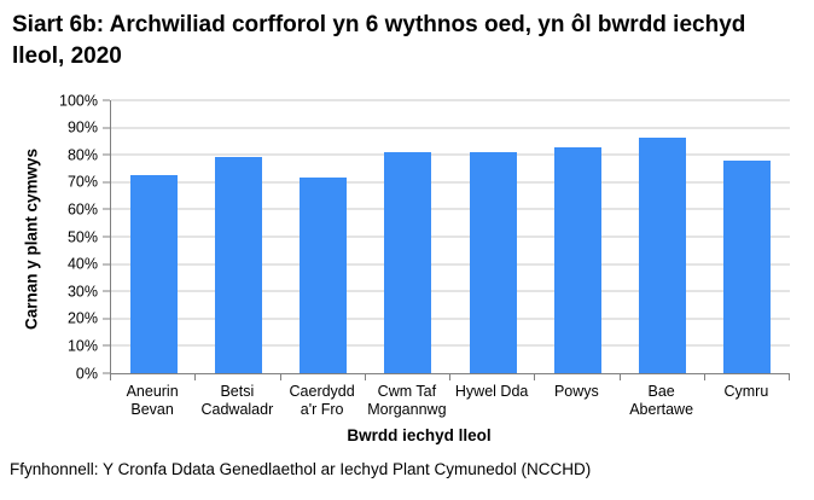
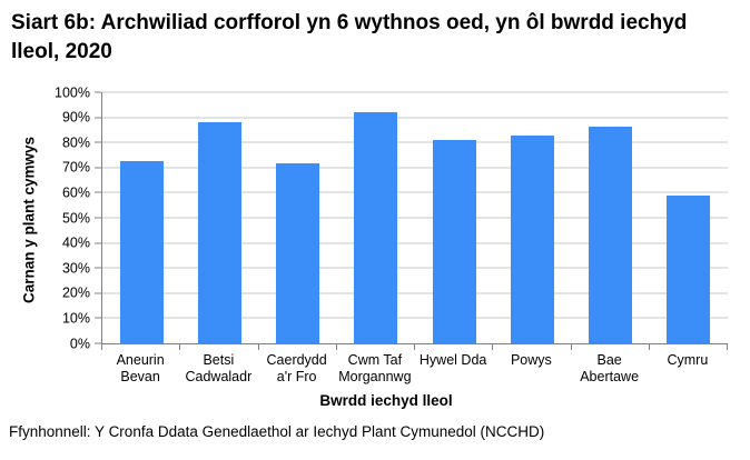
Betsi Cadwaladr: 79% -> 88%
Cwm Taf Morgannwg: 81% -> 92%
Cymru: 78% -> 59%
